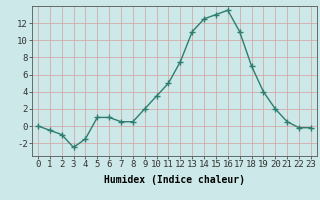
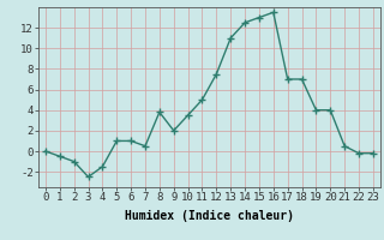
8: 0.5 -> 3.8
17: 11.0 -> 7.0
20: 2.0 -> 4.0
